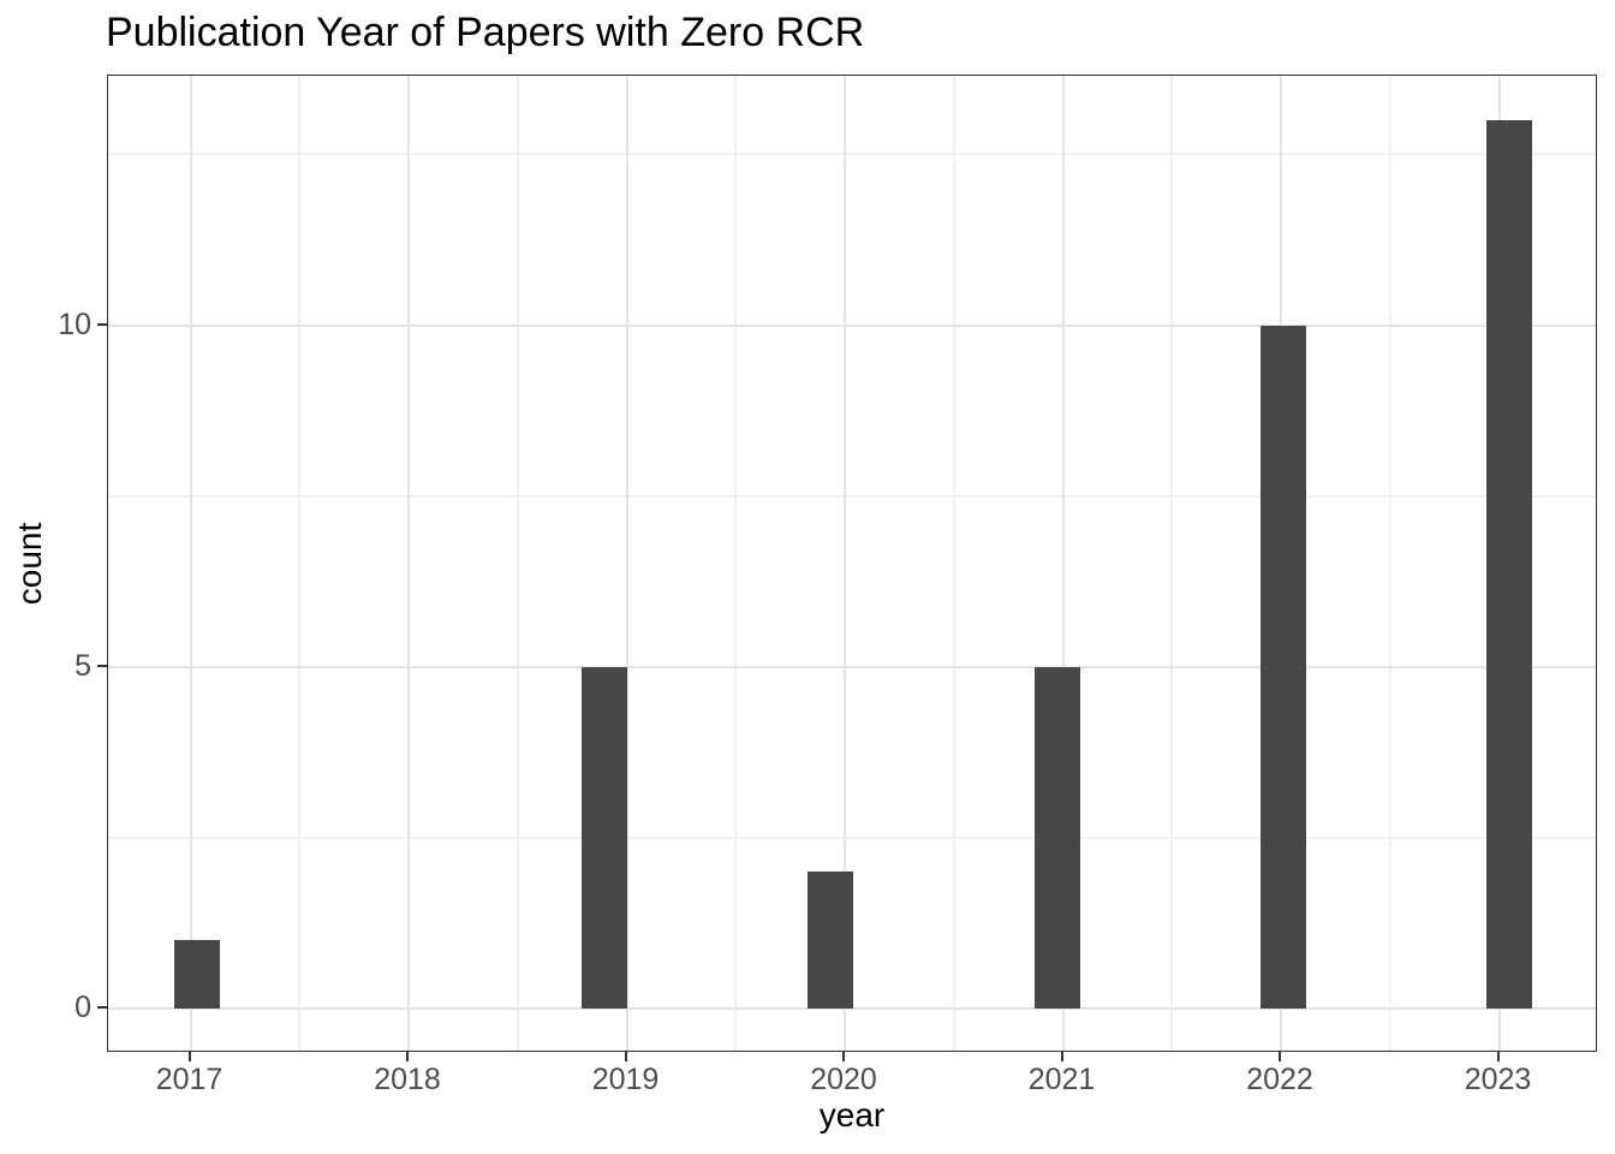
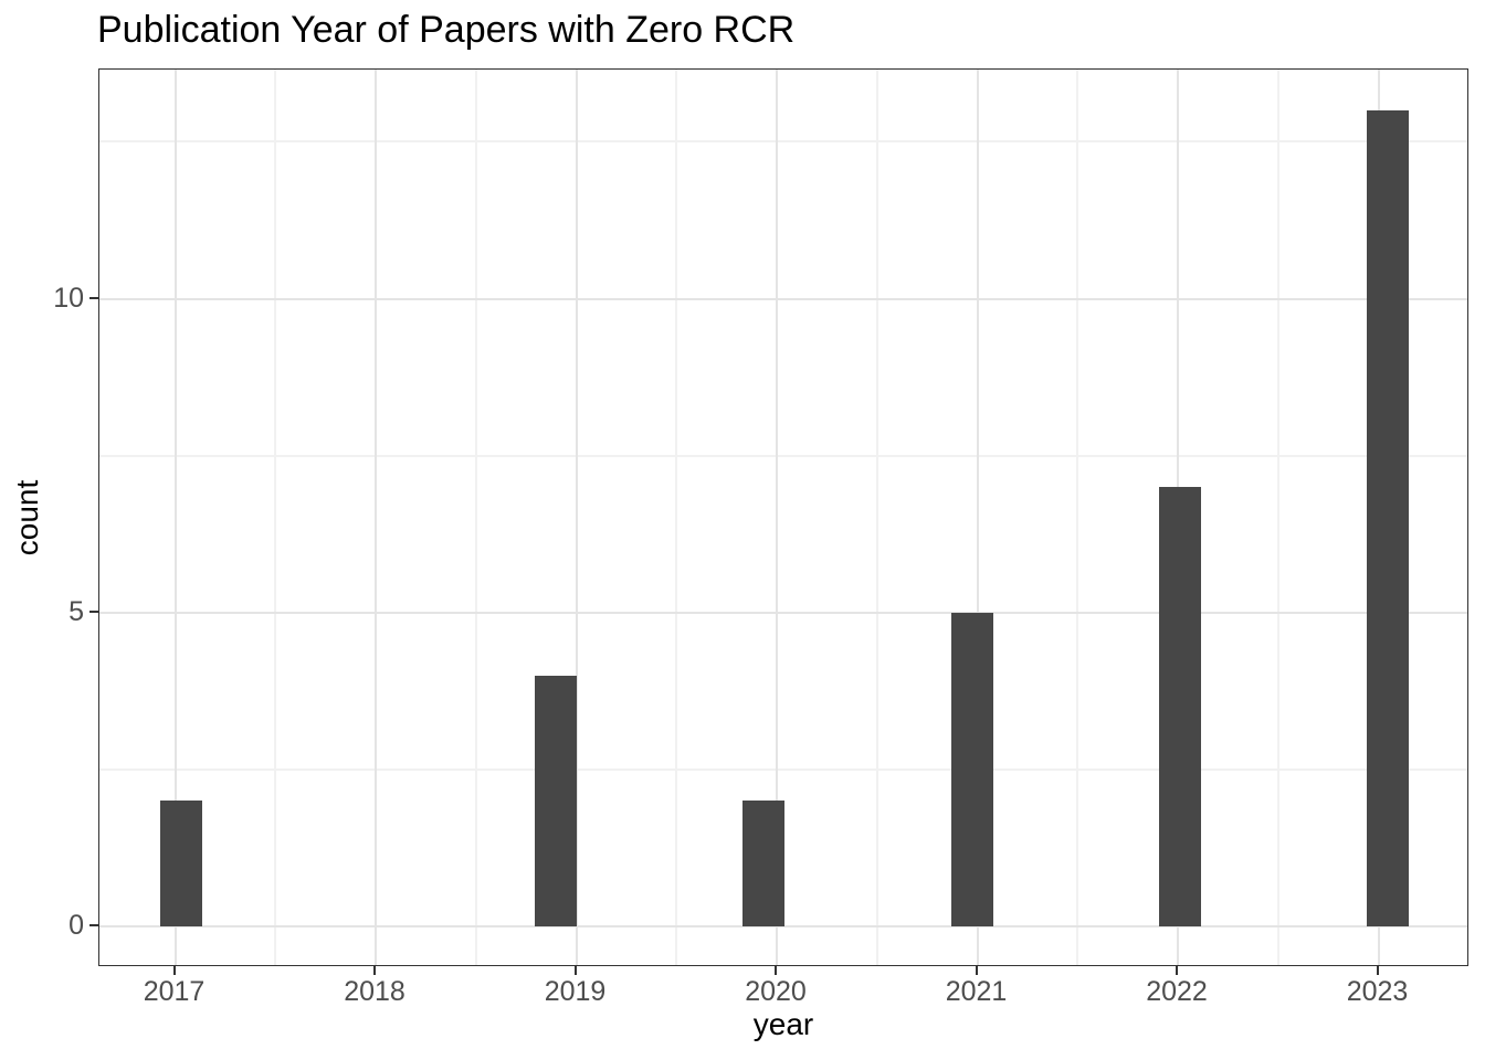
2017: 1 -> 2
2019: 5 -> 4
2022: 10 -> 7
